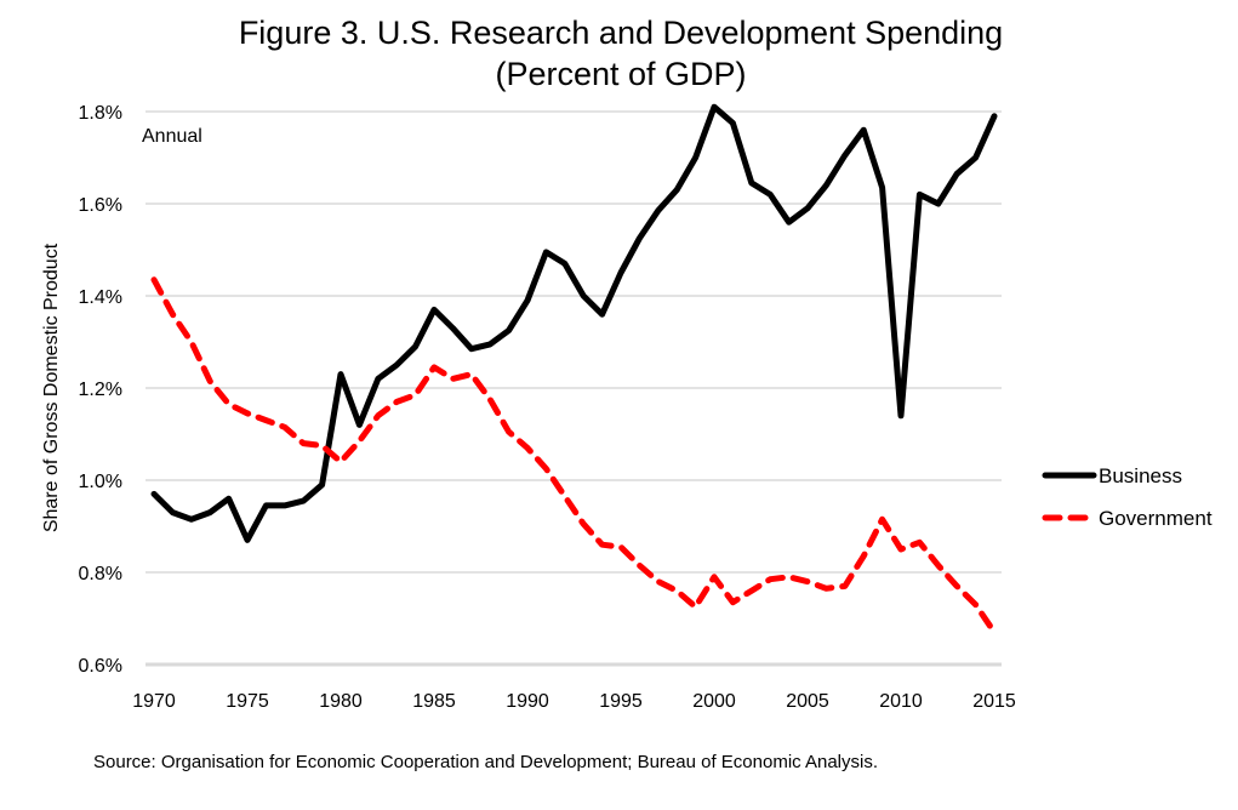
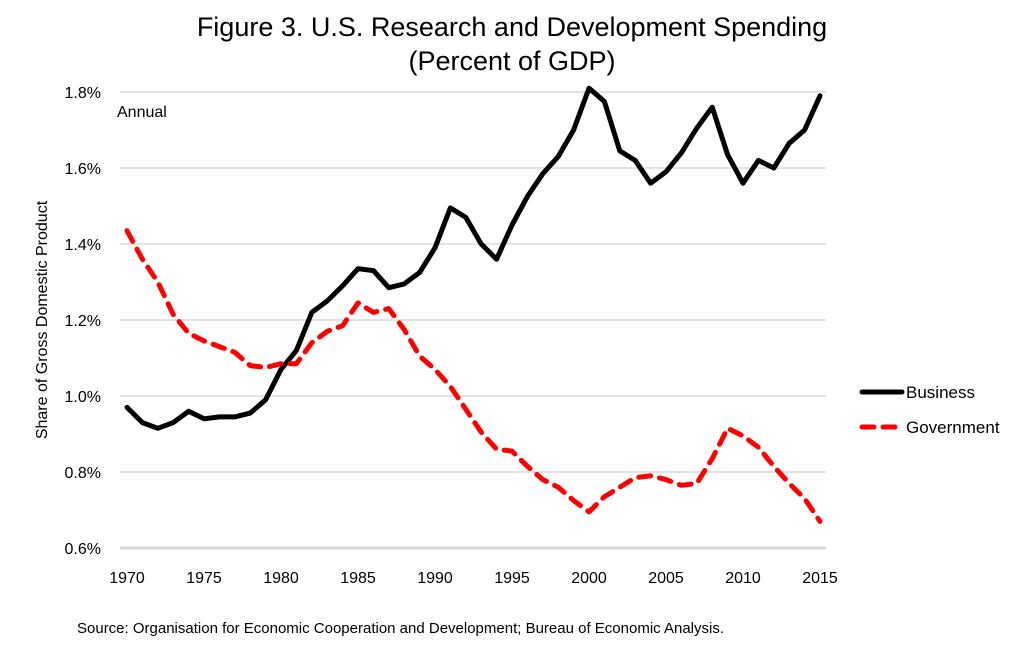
Business/1975: 0.87% -> 0.94%
Business/1980: 1.23% -> 1.07%
Government/1980: 1.04% -> 1.08%
Business/1985: 1.37% -> 1.33%
Government/2000: 0.79% -> 0.69%
Business/2010: 1.14% -> 1.56%
Government/2010: 0.85% -> 0.90%
